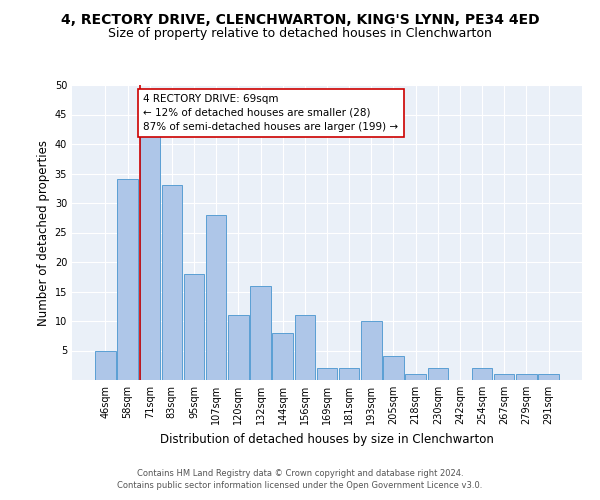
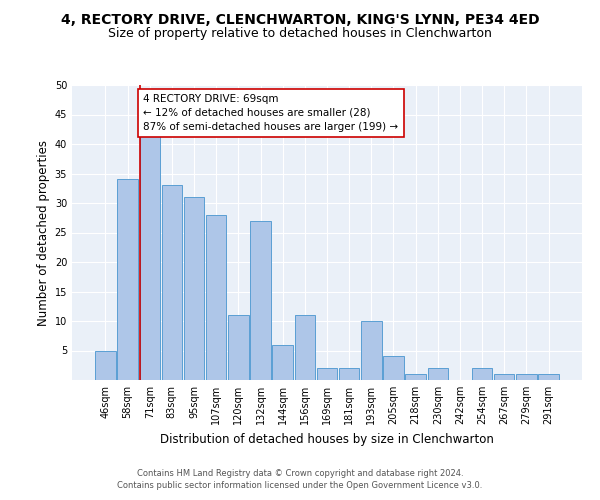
95sqm: 18 -> 31
132sqm: 16 -> 27
144sqm: 8 -> 6
